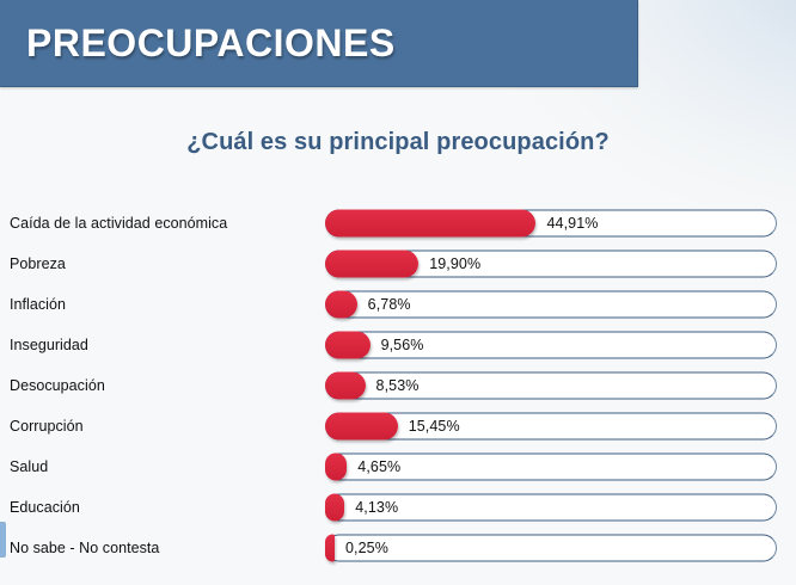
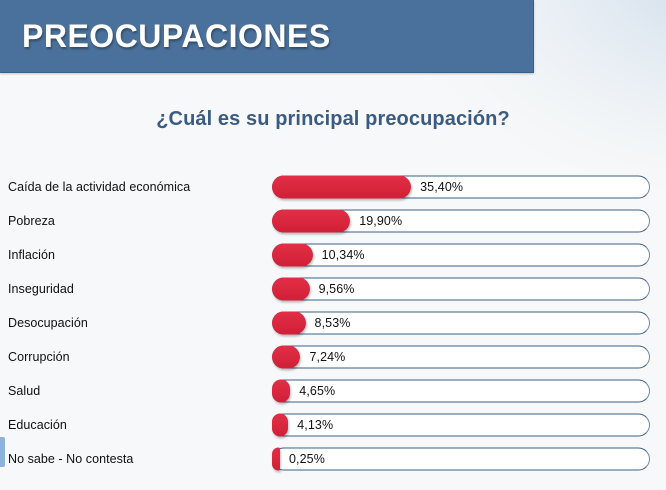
Caída de la actividad económica: 44,91% -> 35,40%
Inflación: 6,78% -> 10,34%
Corrupción: 15,45% -> 7,24%
